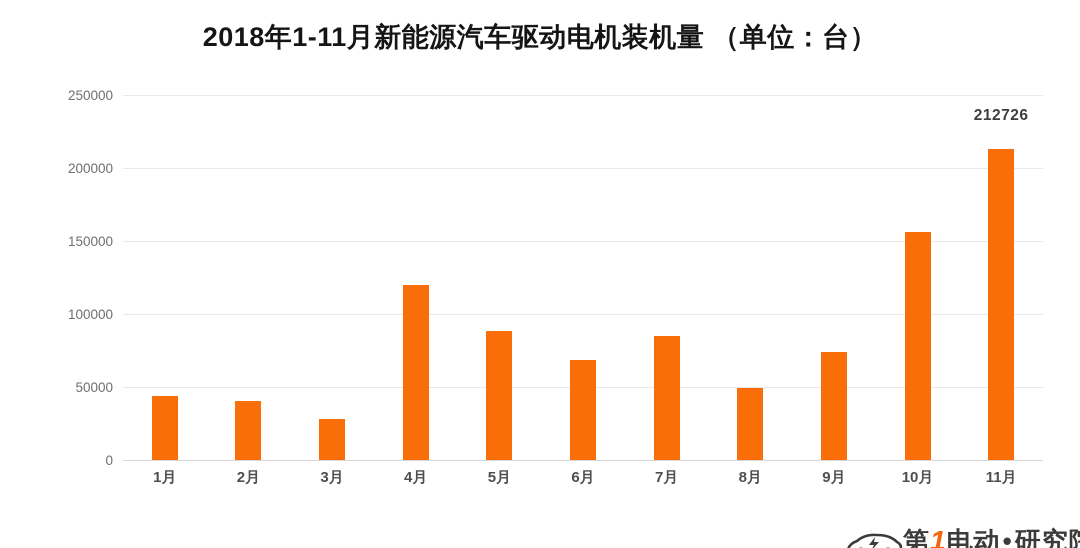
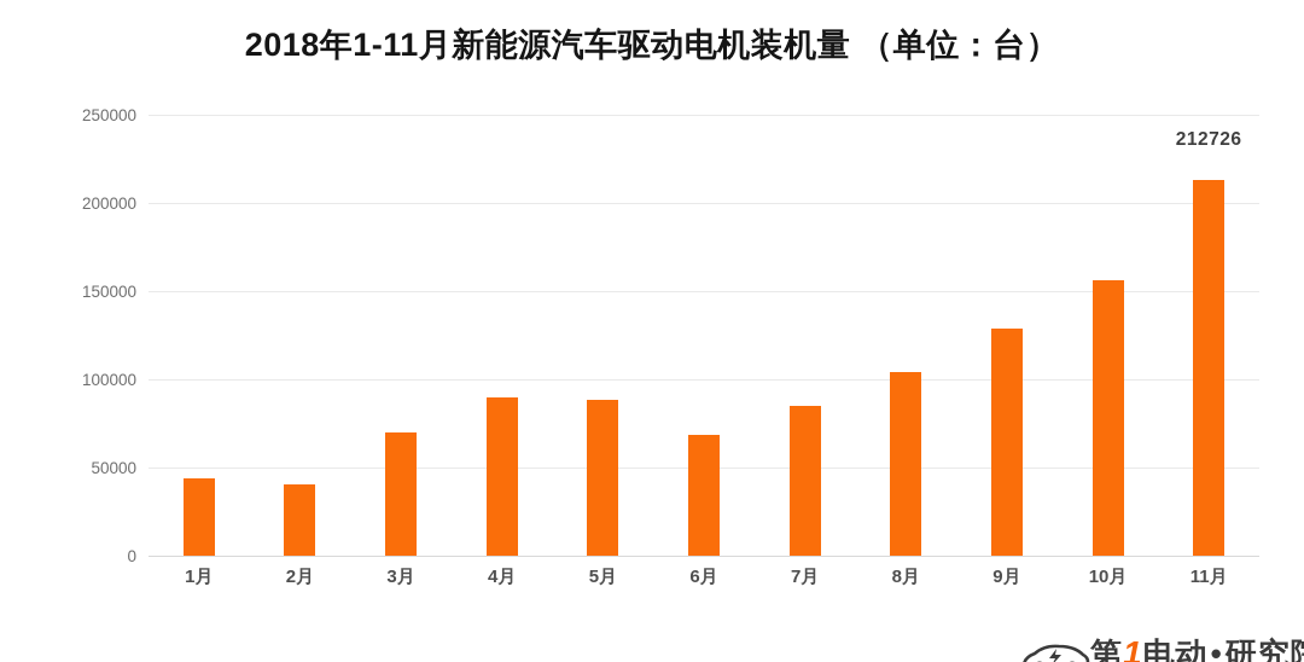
3月: 28000 -> 70000
4月: 120000 -> 90000
8月: 49000 -> 104000
9月: 74000 -> 129000
